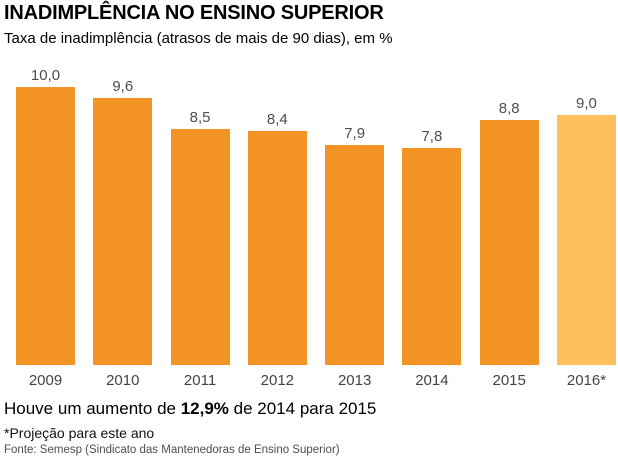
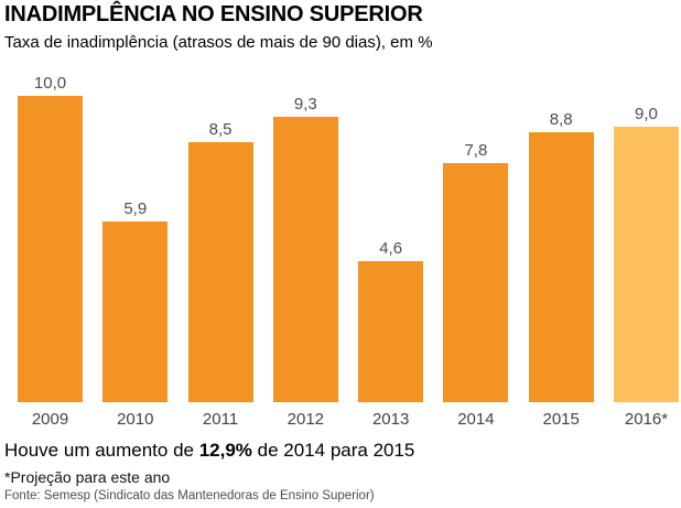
2010: 9,6 -> 5,9
2012: 8,4 -> 9,3
2013: 7,9 -> 4,6
